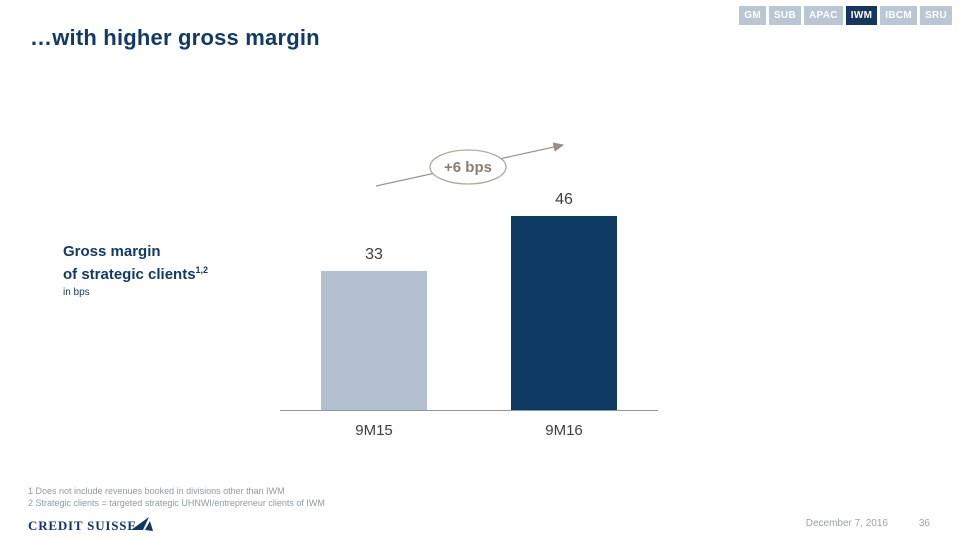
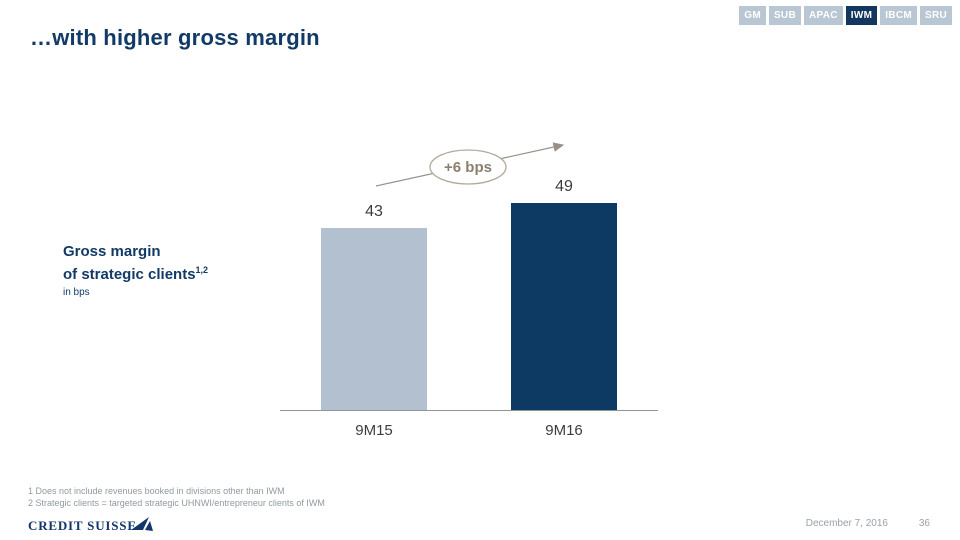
9M15: 33 -> 43
9M16: 46 -> 49
